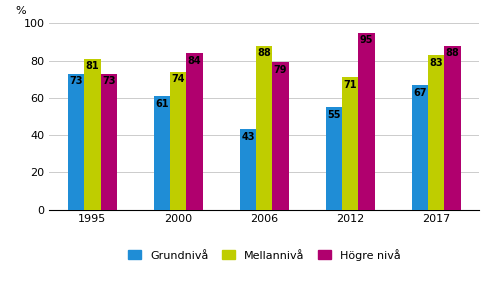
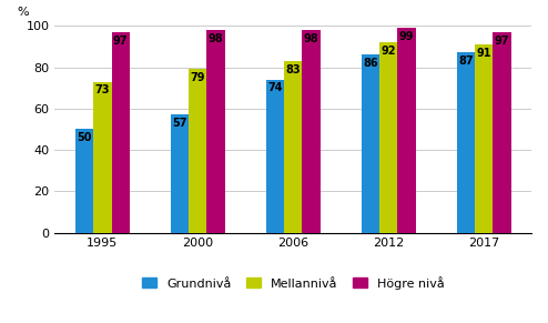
Grundnivå/1995: 73 -> 50
Mellannivå/1995: 81 -> 73
Högre nivå/1995: 73 -> 97
Grundnivå/2000: 61 -> 57
Mellannivå/2000: 74 -> 79
Högre nivå/2000: 84 -> 98
Grundnivå/2006: 43 -> 74
Mellannivå/2006: 88 -> 83
Högre nivå/2006: 79 -> 98
Grundnivå/2012: 55 -> 86
Mellannivå/2012: 71 -> 92
Högre nivå/2012: 95 -> 99
Grundnivå/2017: 67 -> 87
Mellannivå/2017: 83 -> 91
Högre nivå/2017: 88 -> 97
